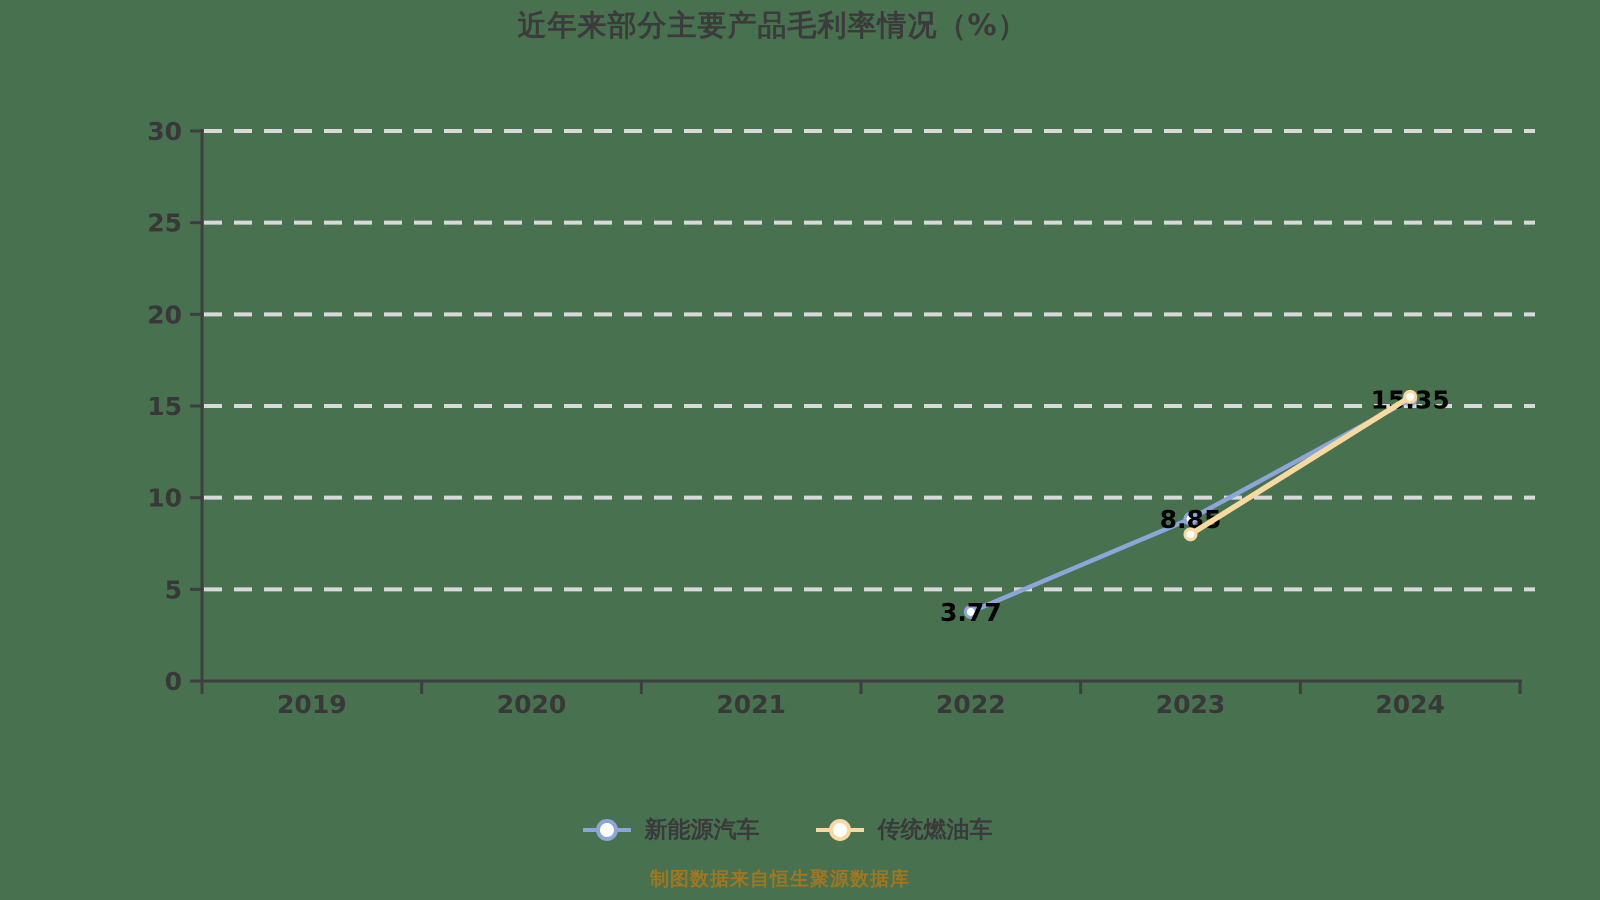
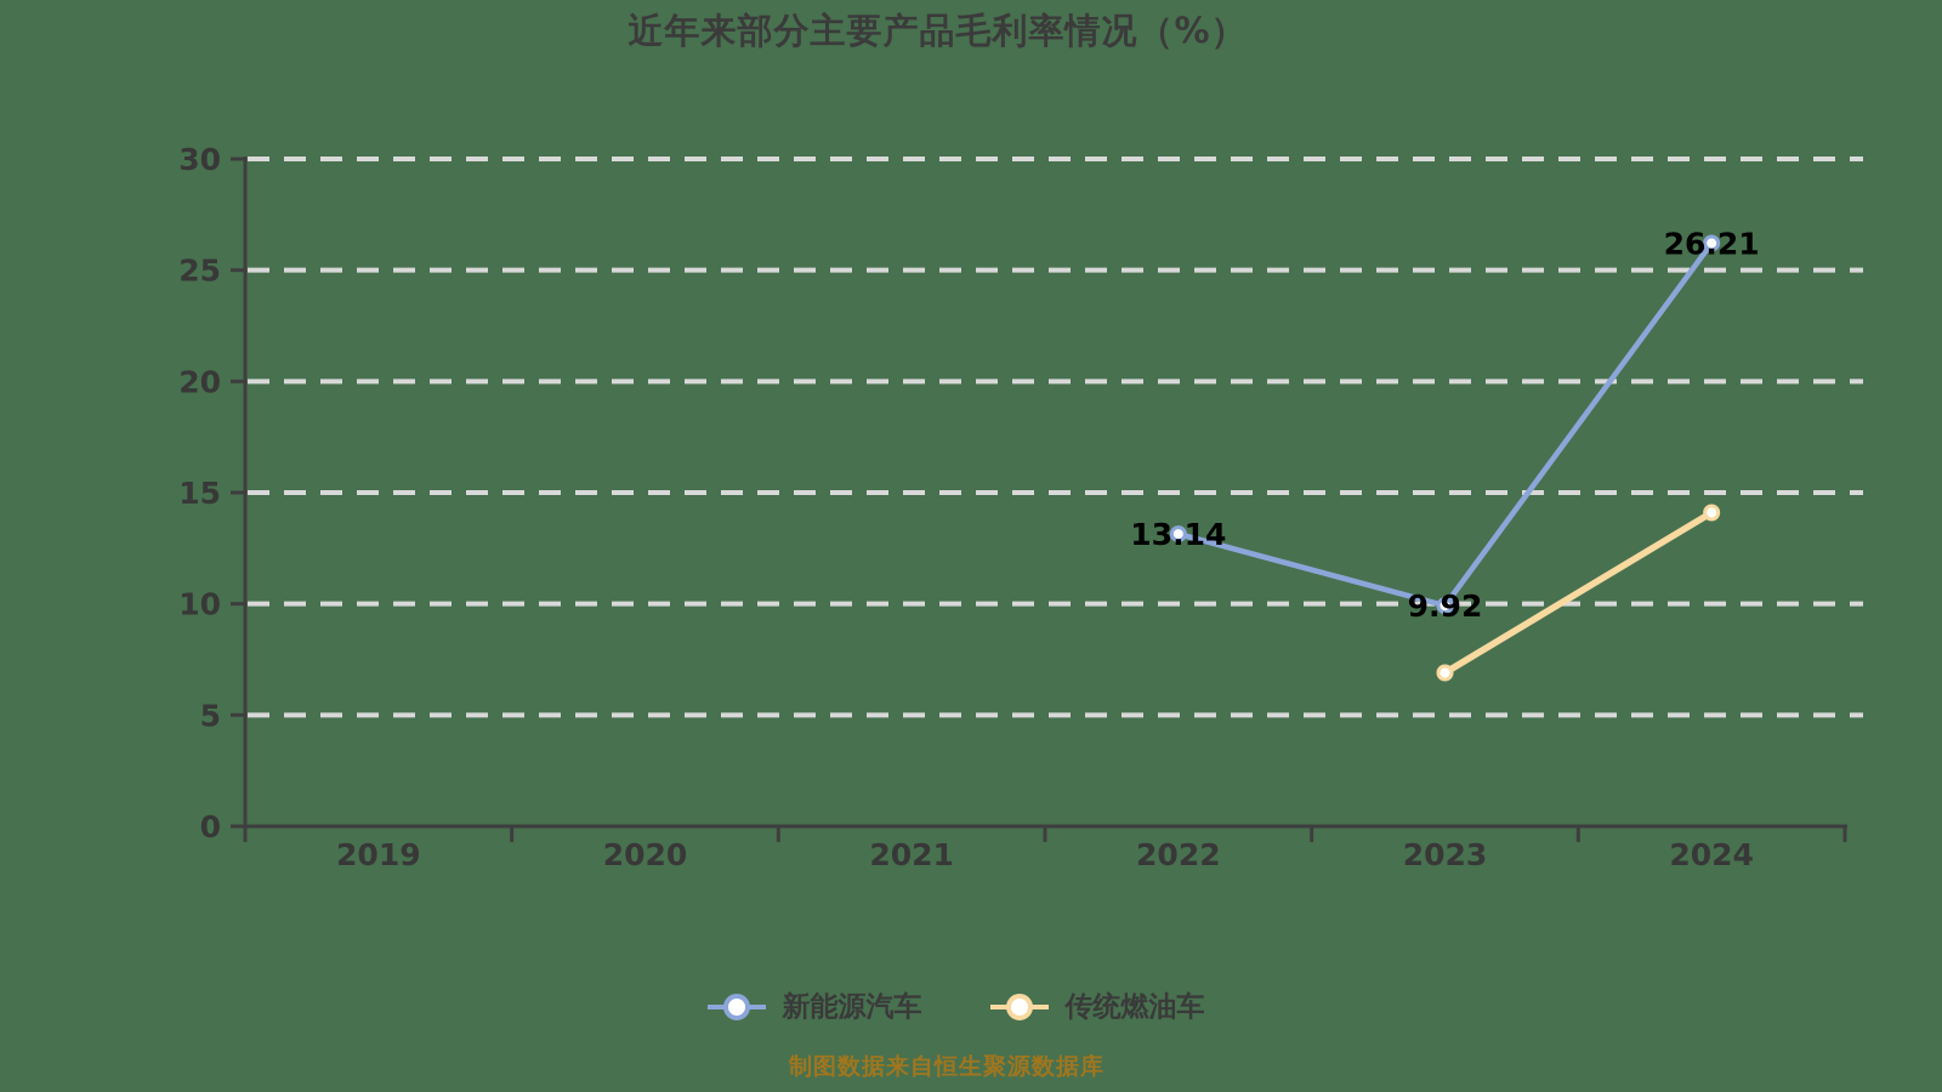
新能源汽车/2022: 3.77 -> 13.14
新能源汽车/2023: 8.85 -> 9.92
传统燃油车/2023: 8.0 -> 6.9
新能源汽车/2024: 15.35 -> 26.21
传统燃油车/2024: 15.5 -> 14.1
